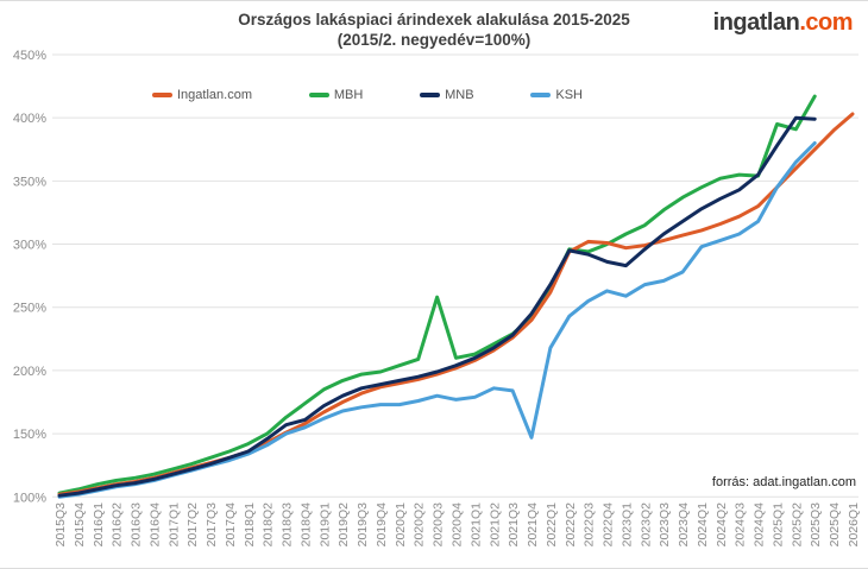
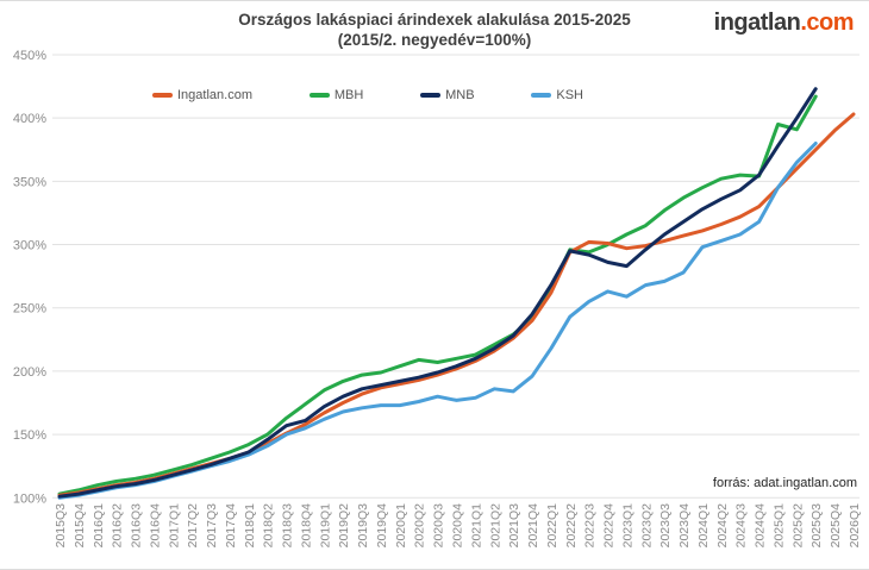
MBH/2020Q3: 258% -> 207%
KSH/2021Q4: 147% -> 196%
MNB/2025Q3: 399% -> 423%
